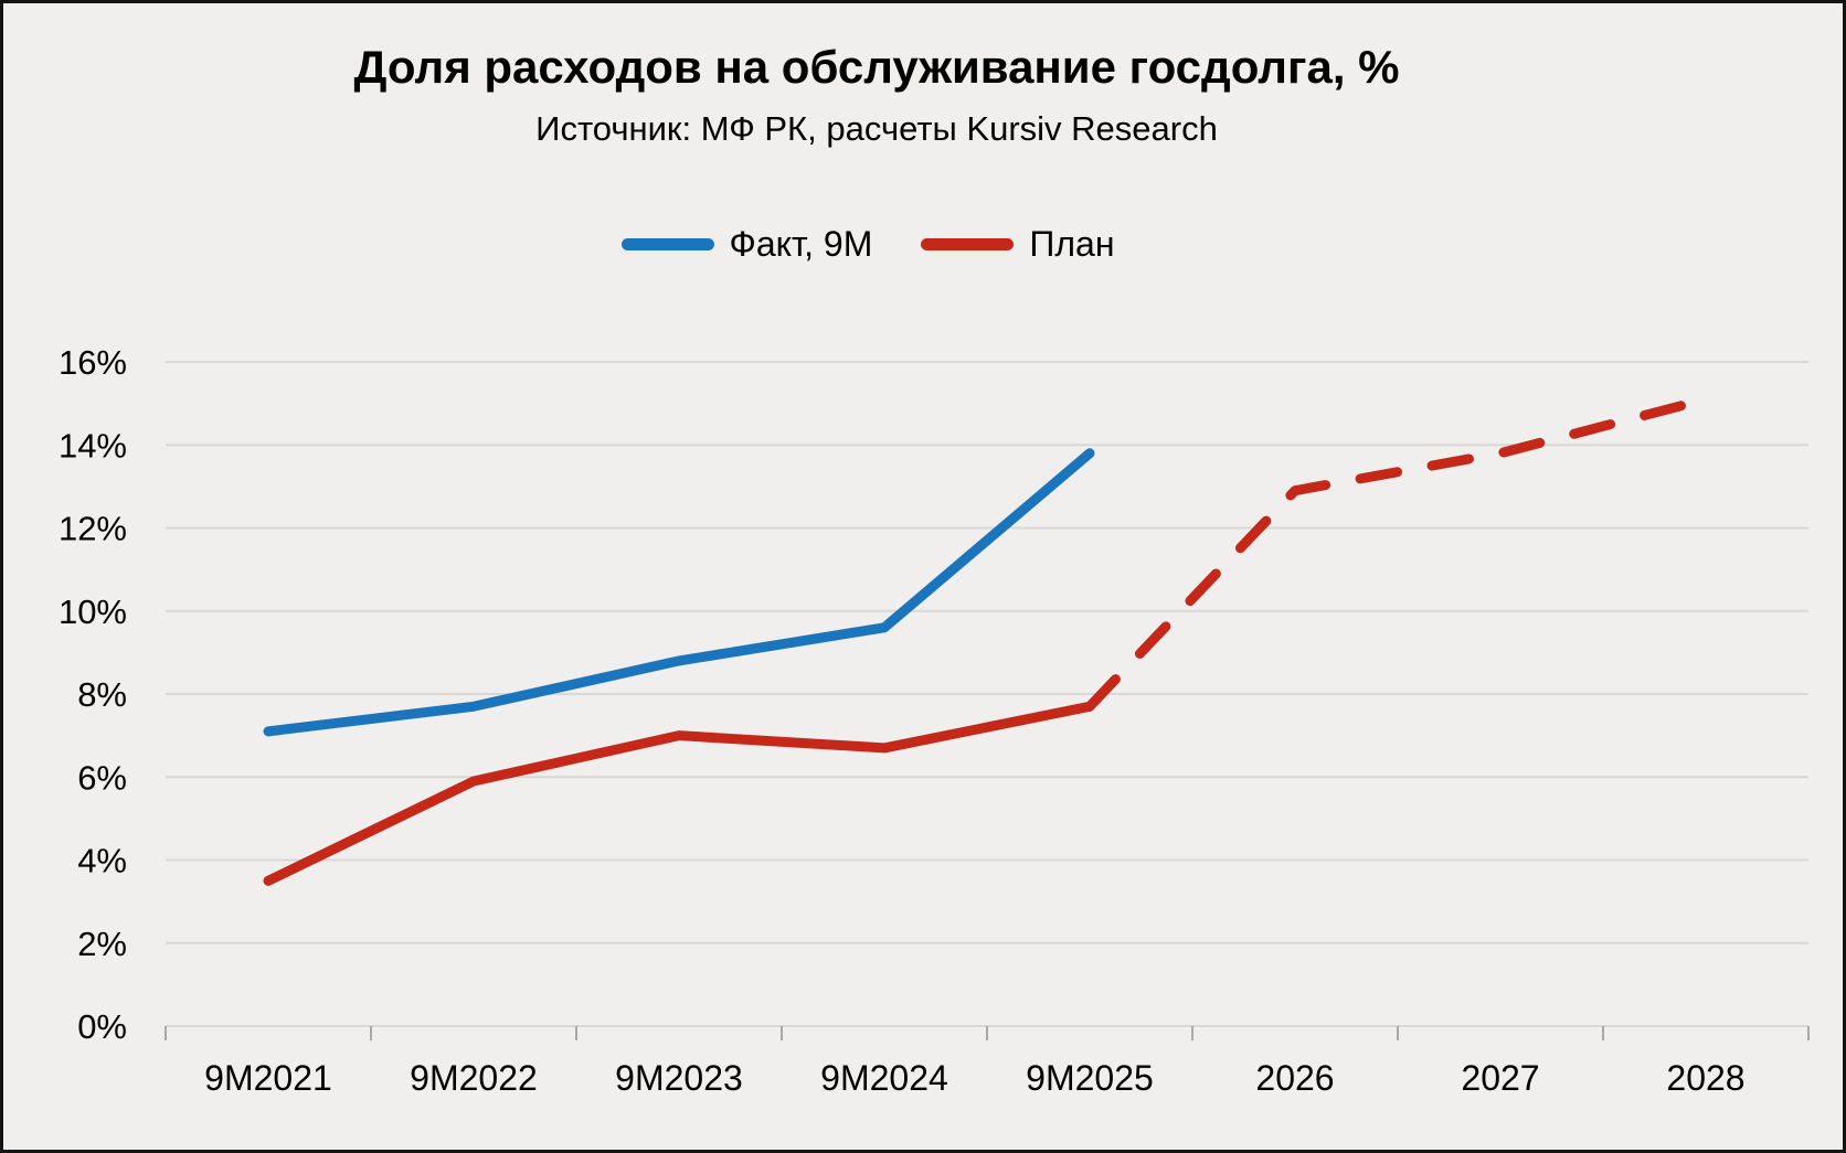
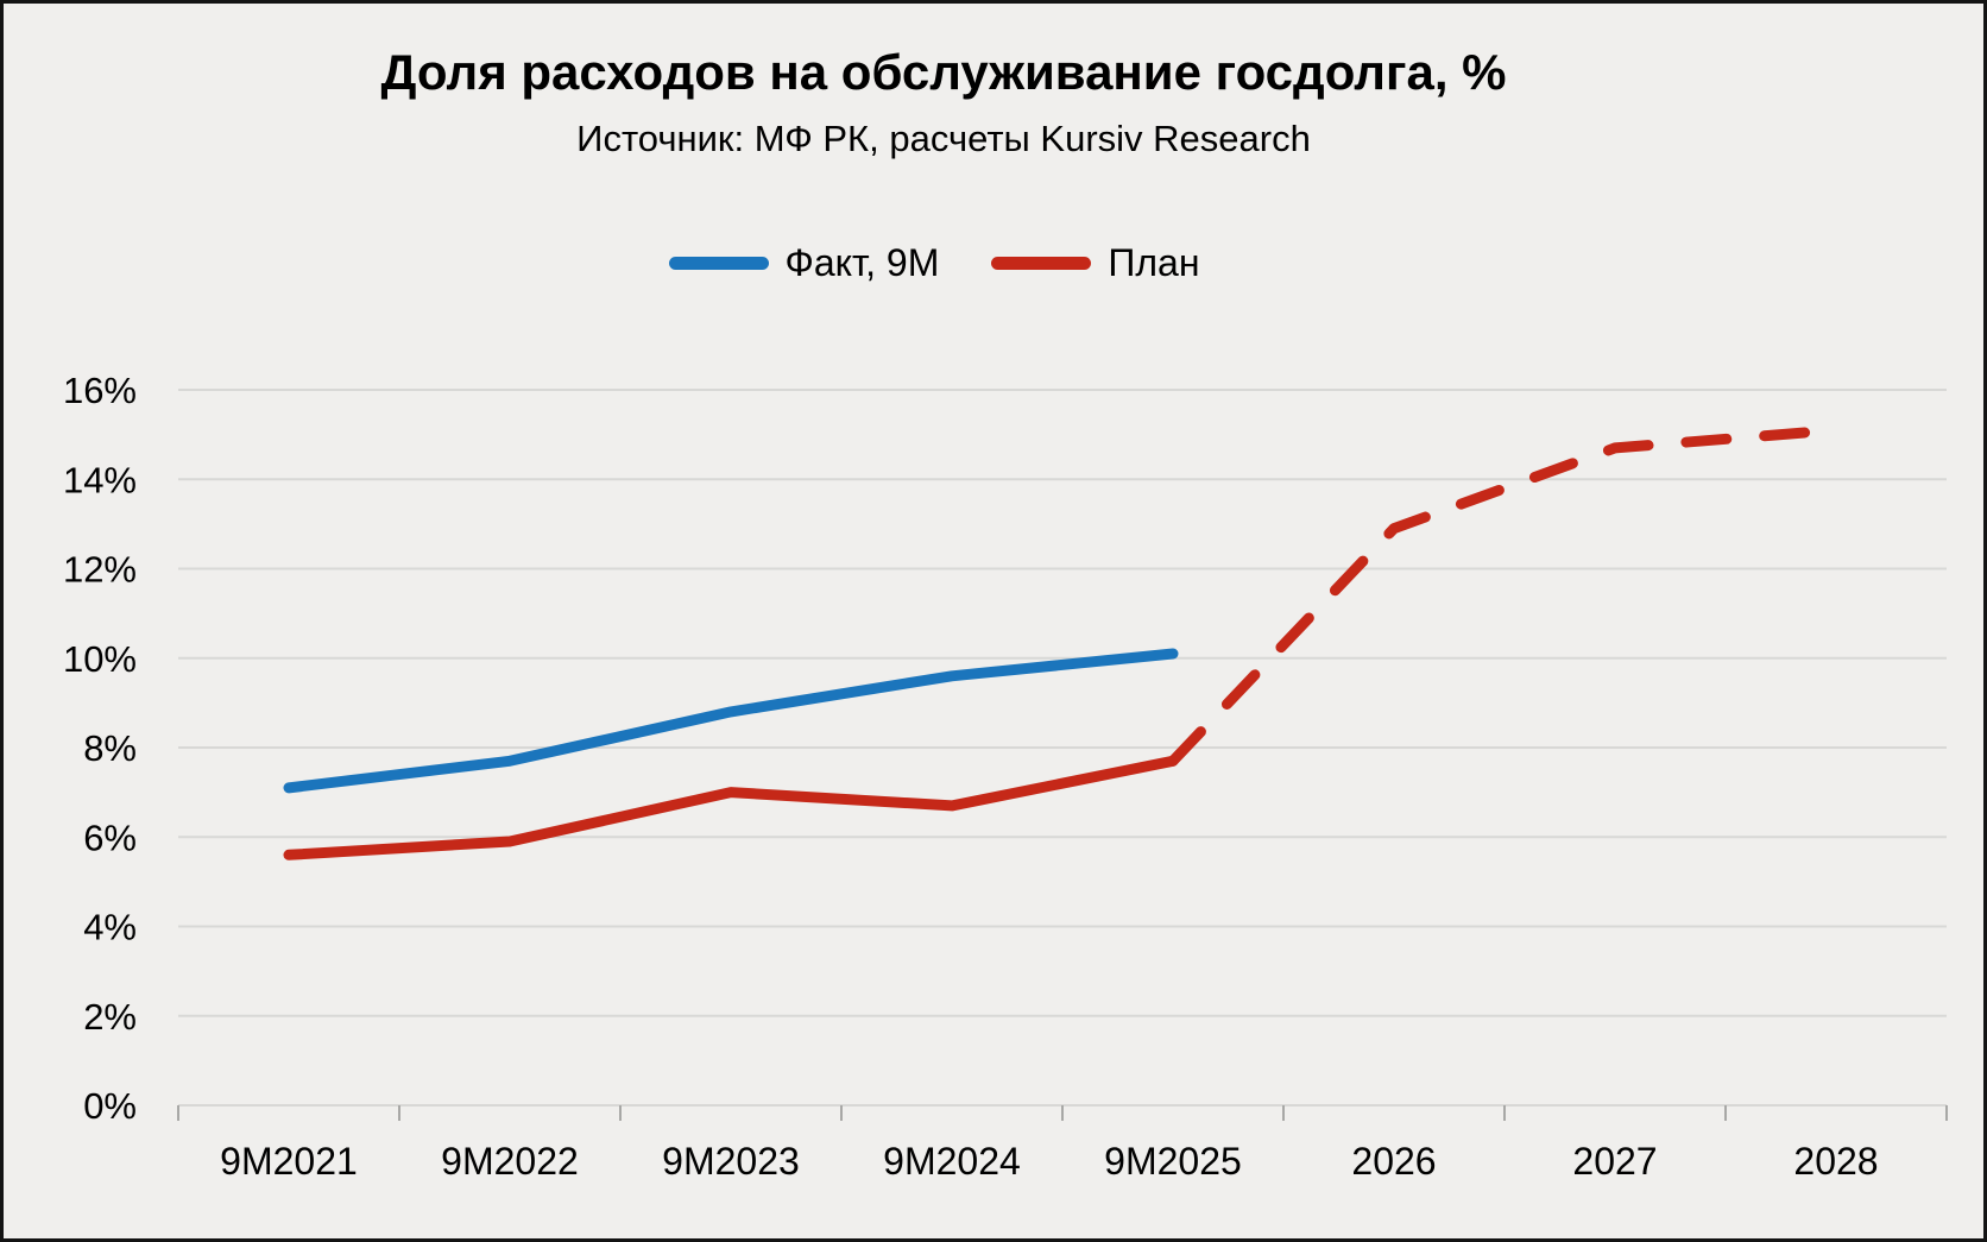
План/9М2021: 3.5% -> 5.6%
Факт, 9М/9М2025: 13.8% -> 10.1%
План/2027: 13.8% -> 14.7%
